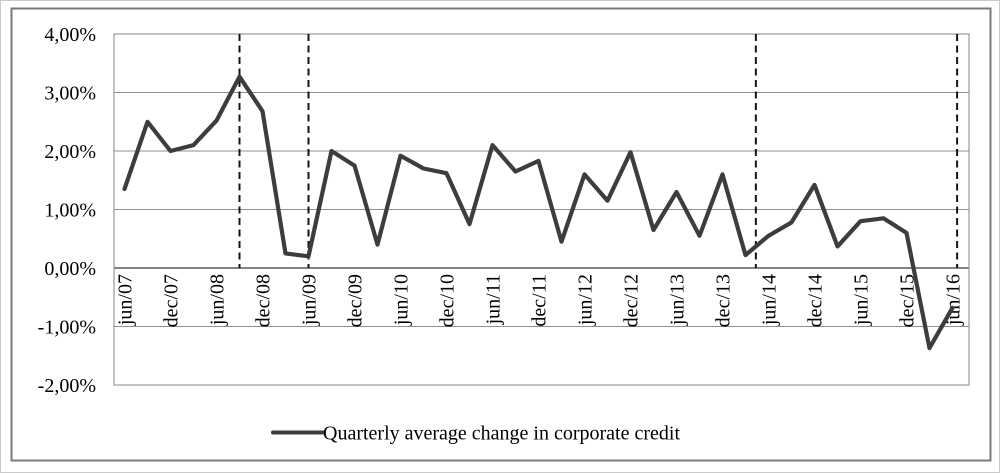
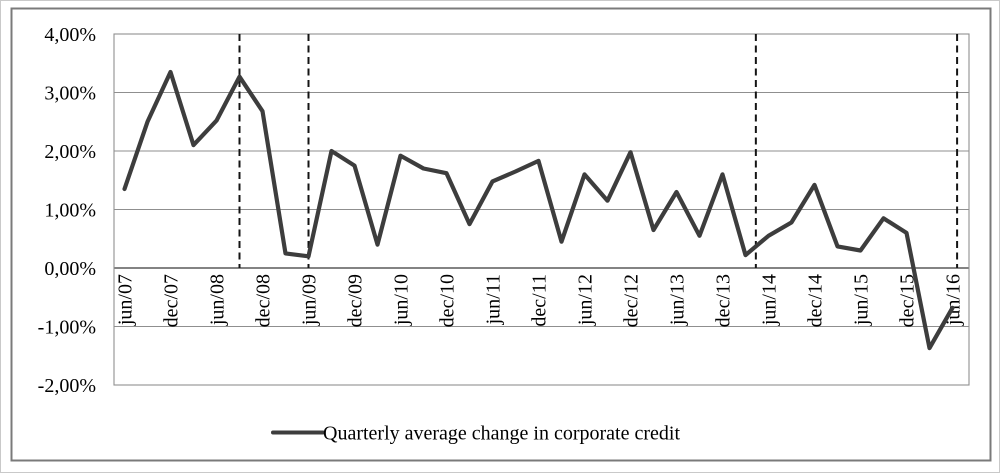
dec/07: 2,0% -> 3,4%
jun/11: 2,1% -> 1,5%
jun/15: 0,8% -> 0,3%
